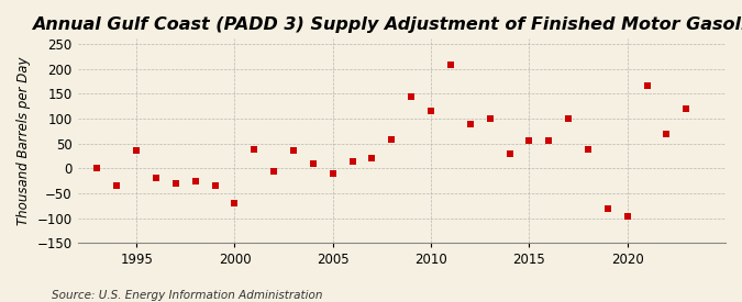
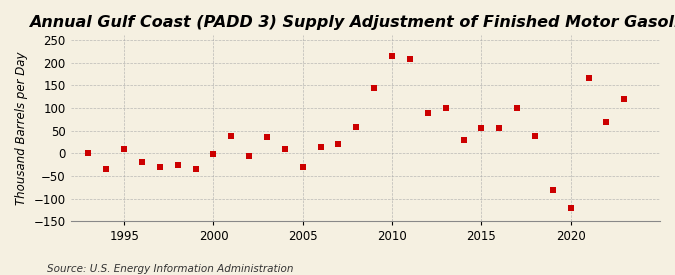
1995: 35 -> 10
2000: -70 -> -2
2005: -10 -> -30
2010: 115 -> 215
2020: -95 -> -120
